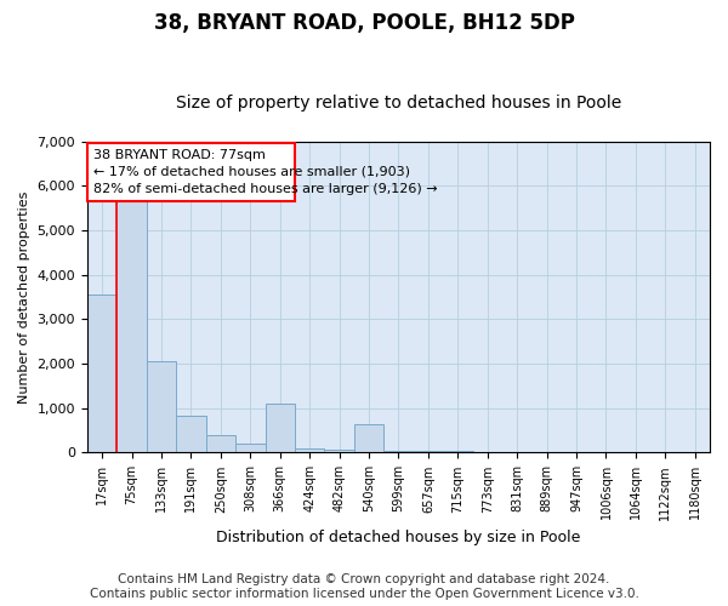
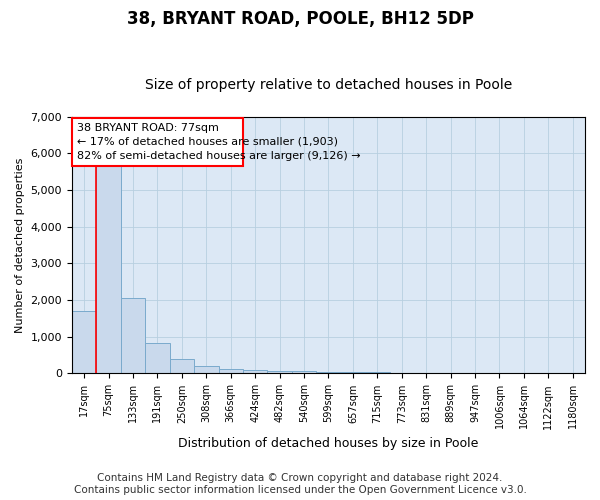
17sqm: 3,550 -> 1,700
366sqm: 1,100 -> 130
540sqm: 650 -> 60
